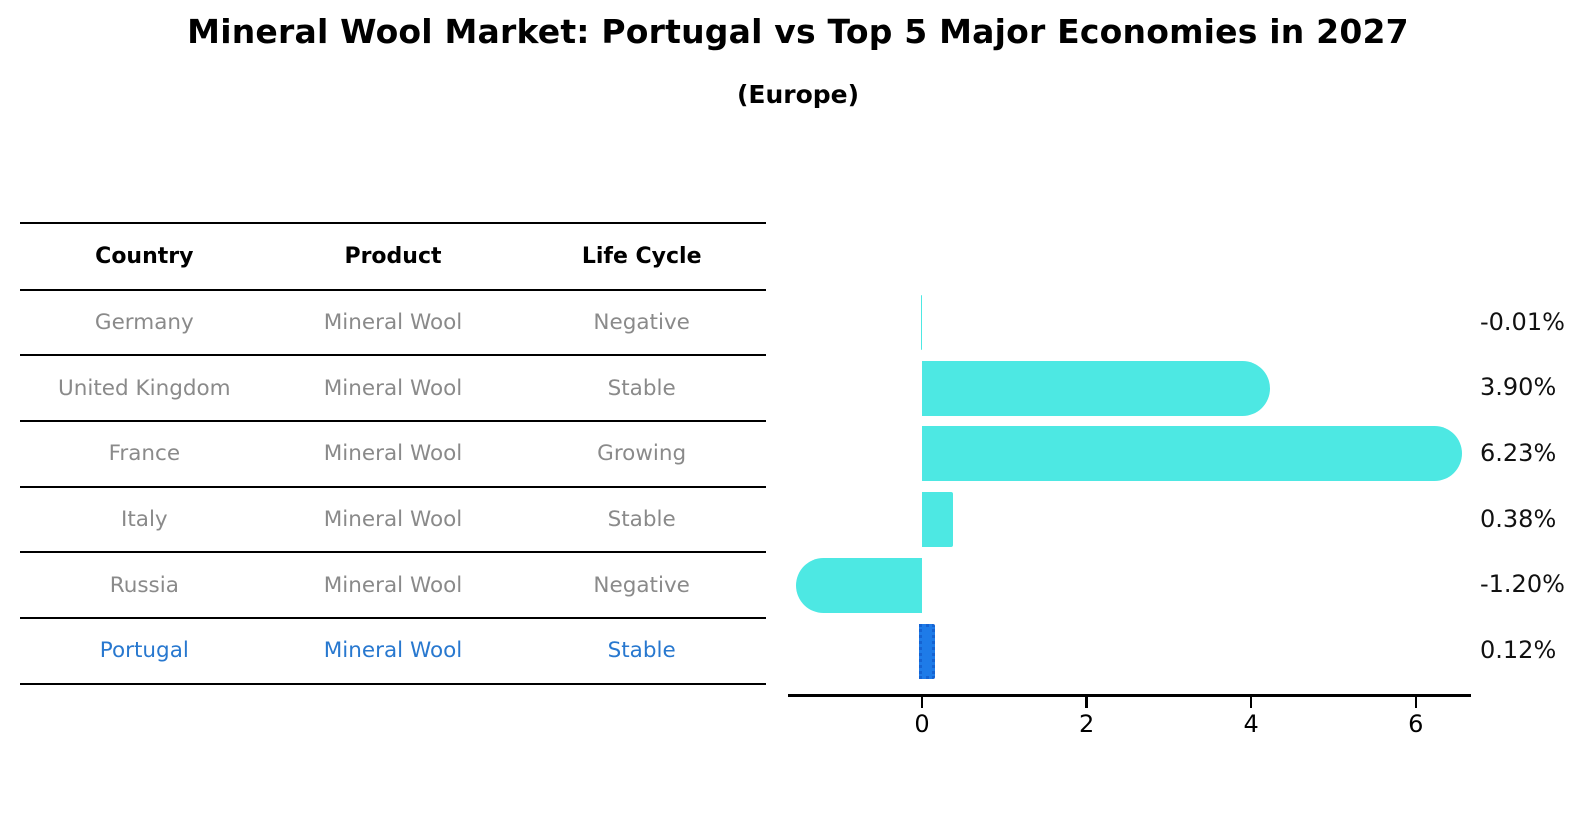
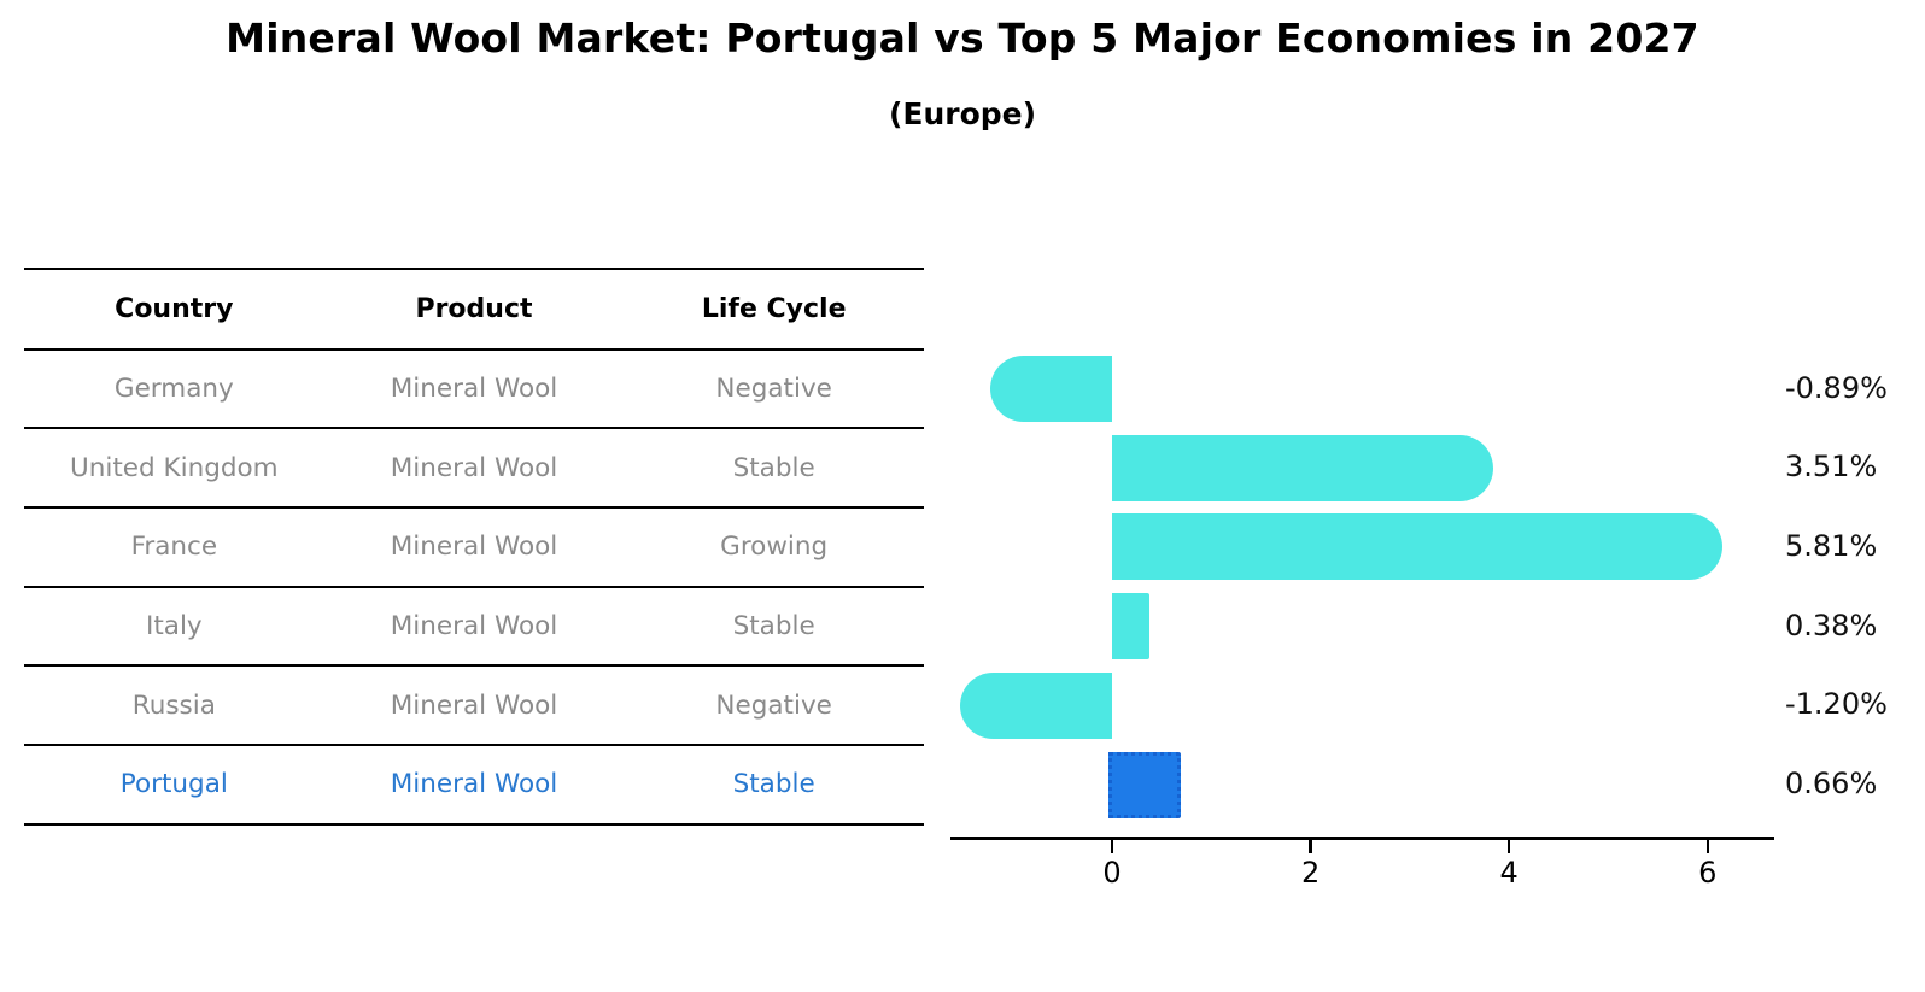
Germany: -0.01% -> -0.89%
United Kingdom: 3.90% -> 3.51%
France: 6.23% -> 5.81%
Portugal: 0.12% -> 0.66%
